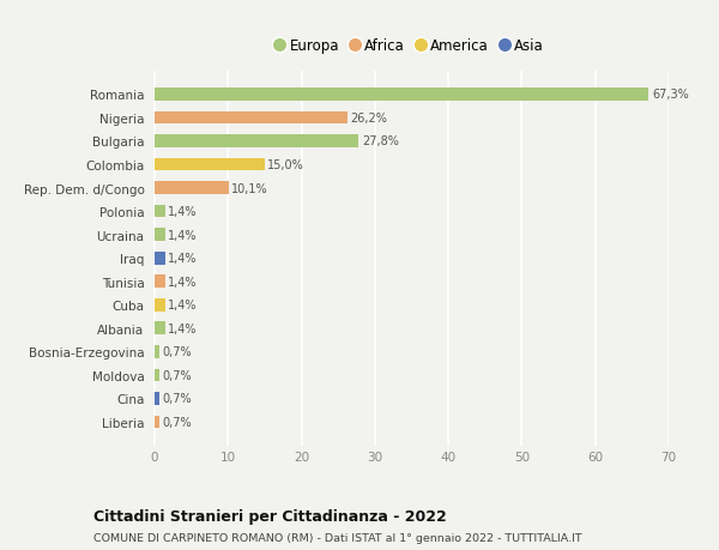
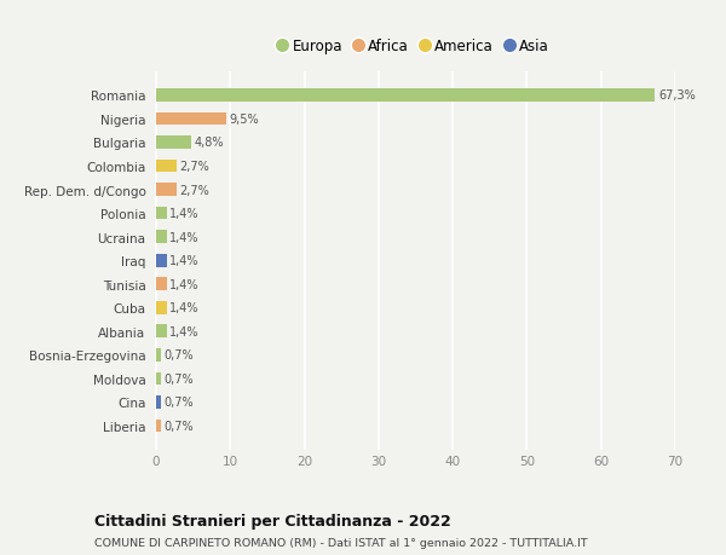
Nigeria: 26,2% -> 9,5%
Bulgaria: 27,8% -> 4,8%
Colombia: 15,0% -> 2,7%
Rep. Dem. d/Congo: 10,1% -> 2,7%
